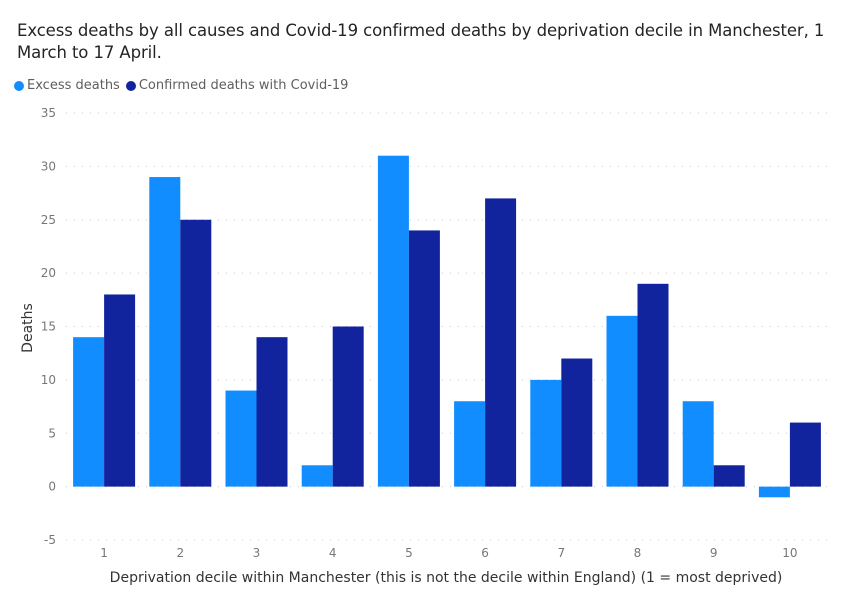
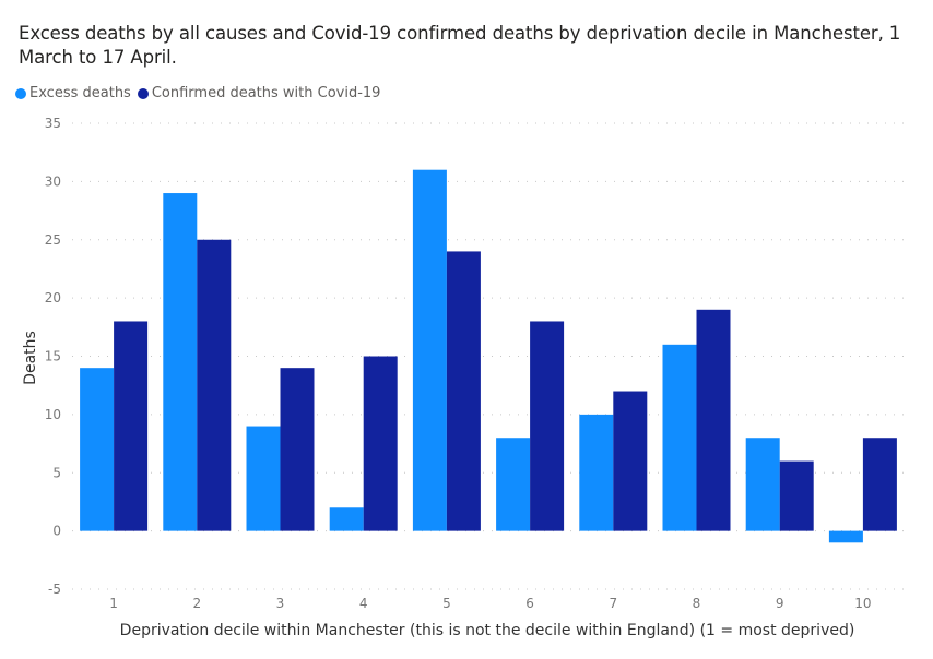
Confirmed deaths with Covid-19/6: 27 -> 18
Confirmed deaths with Covid-19/9: 2 -> 6
Confirmed deaths with Covid-19/10: 6 -> 8
